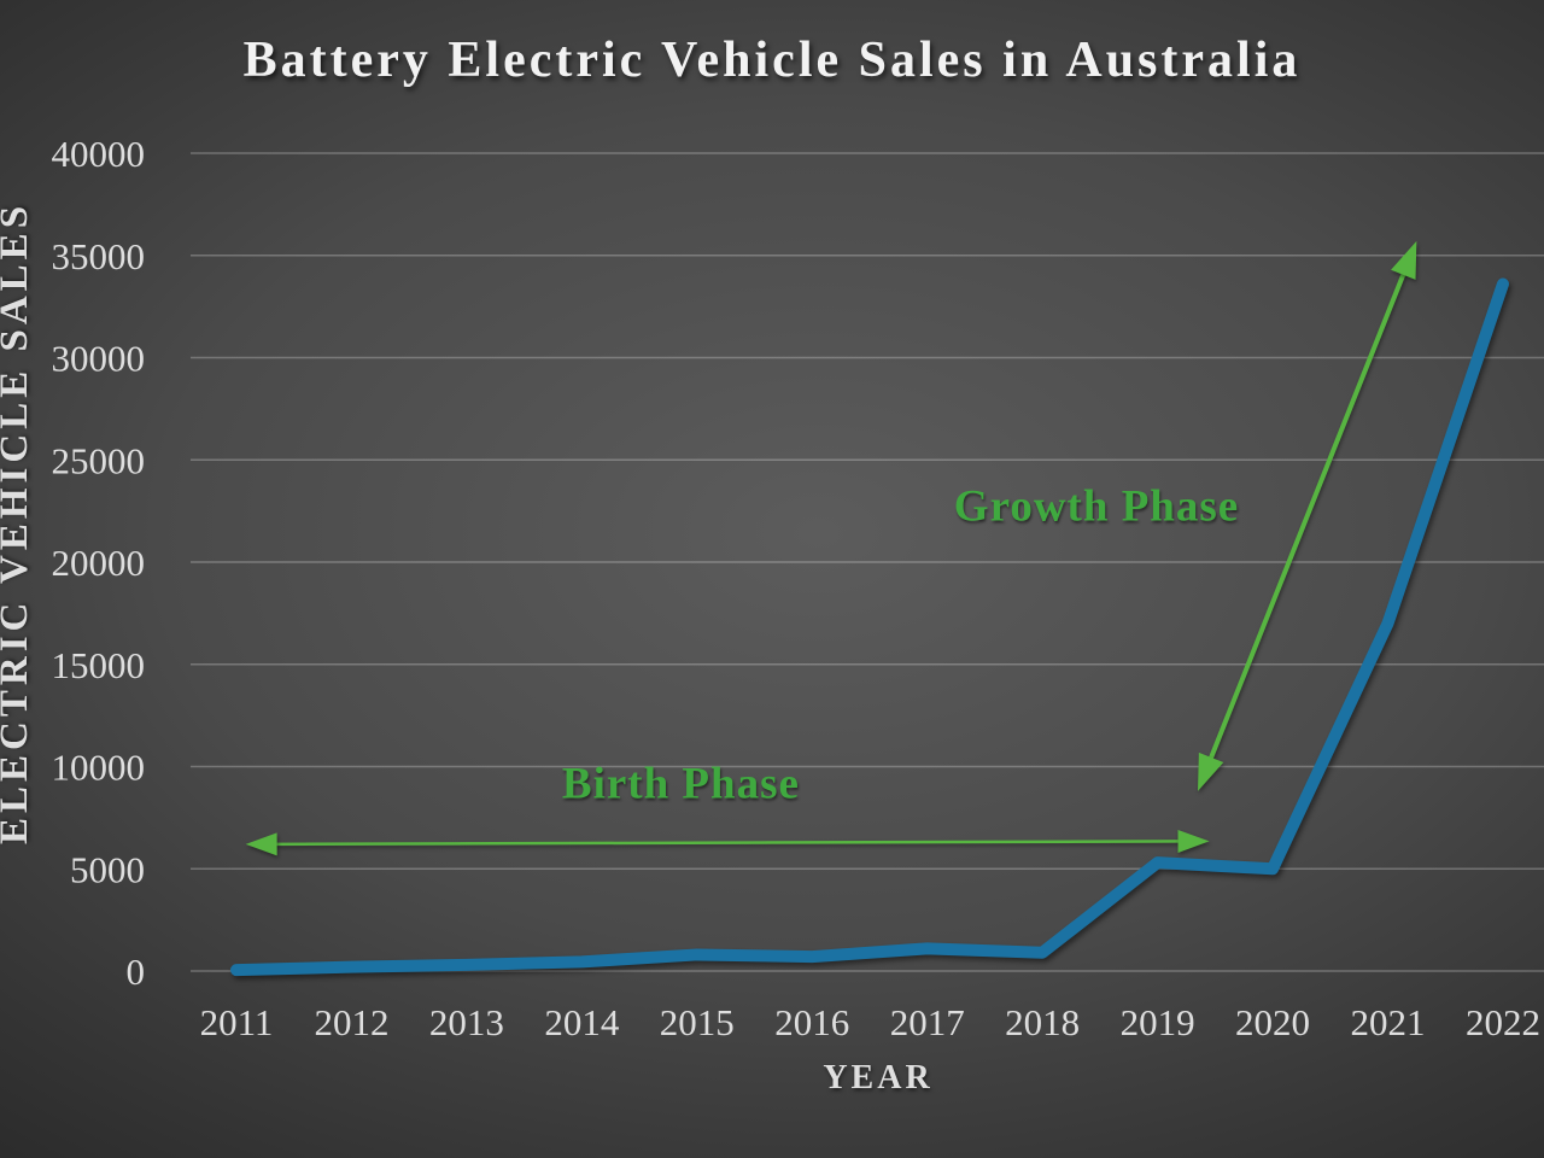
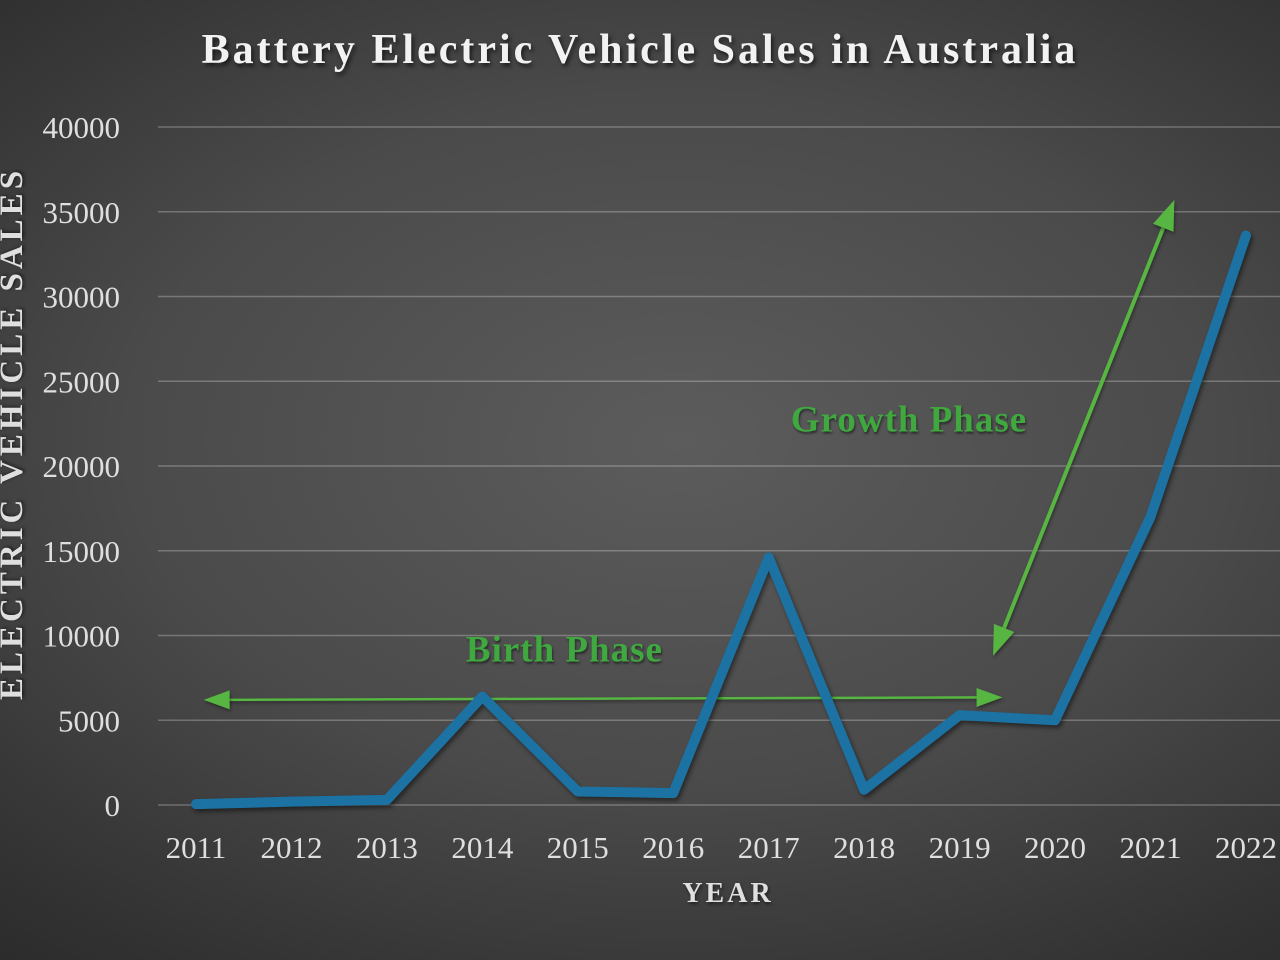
2014: 400 -> 6400
2017: 1100 -> 14600
